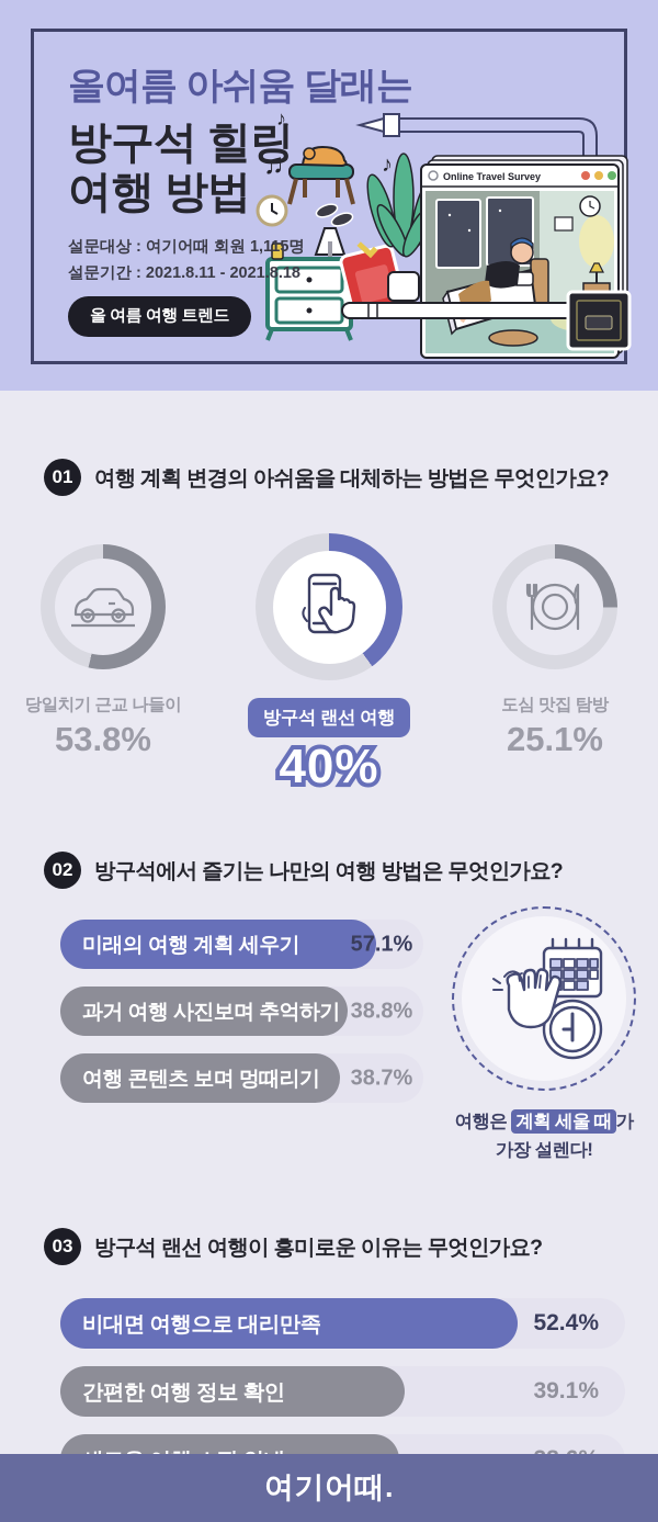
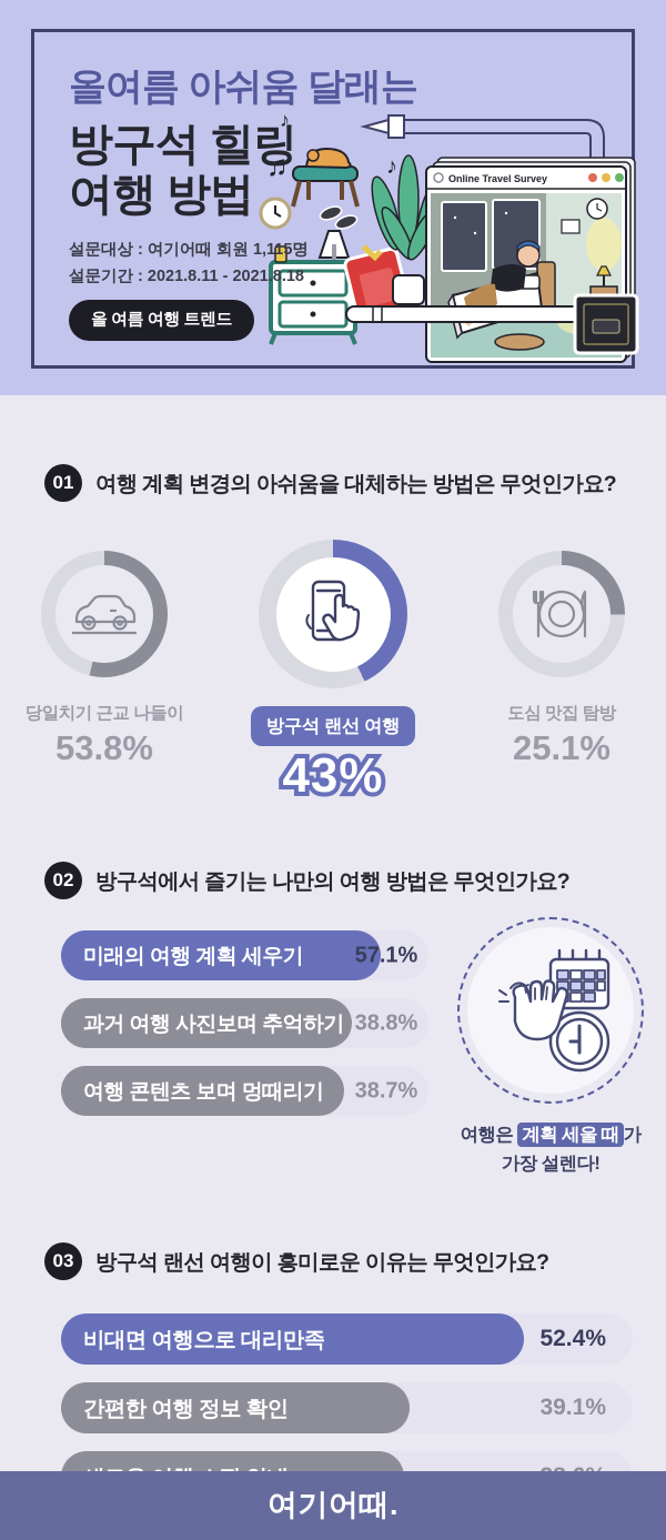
여행 계획 변경의 아쉬움을 대체하는 방법은 무엇인가요?/방구석 랜선 여행: 40% -> 43%
